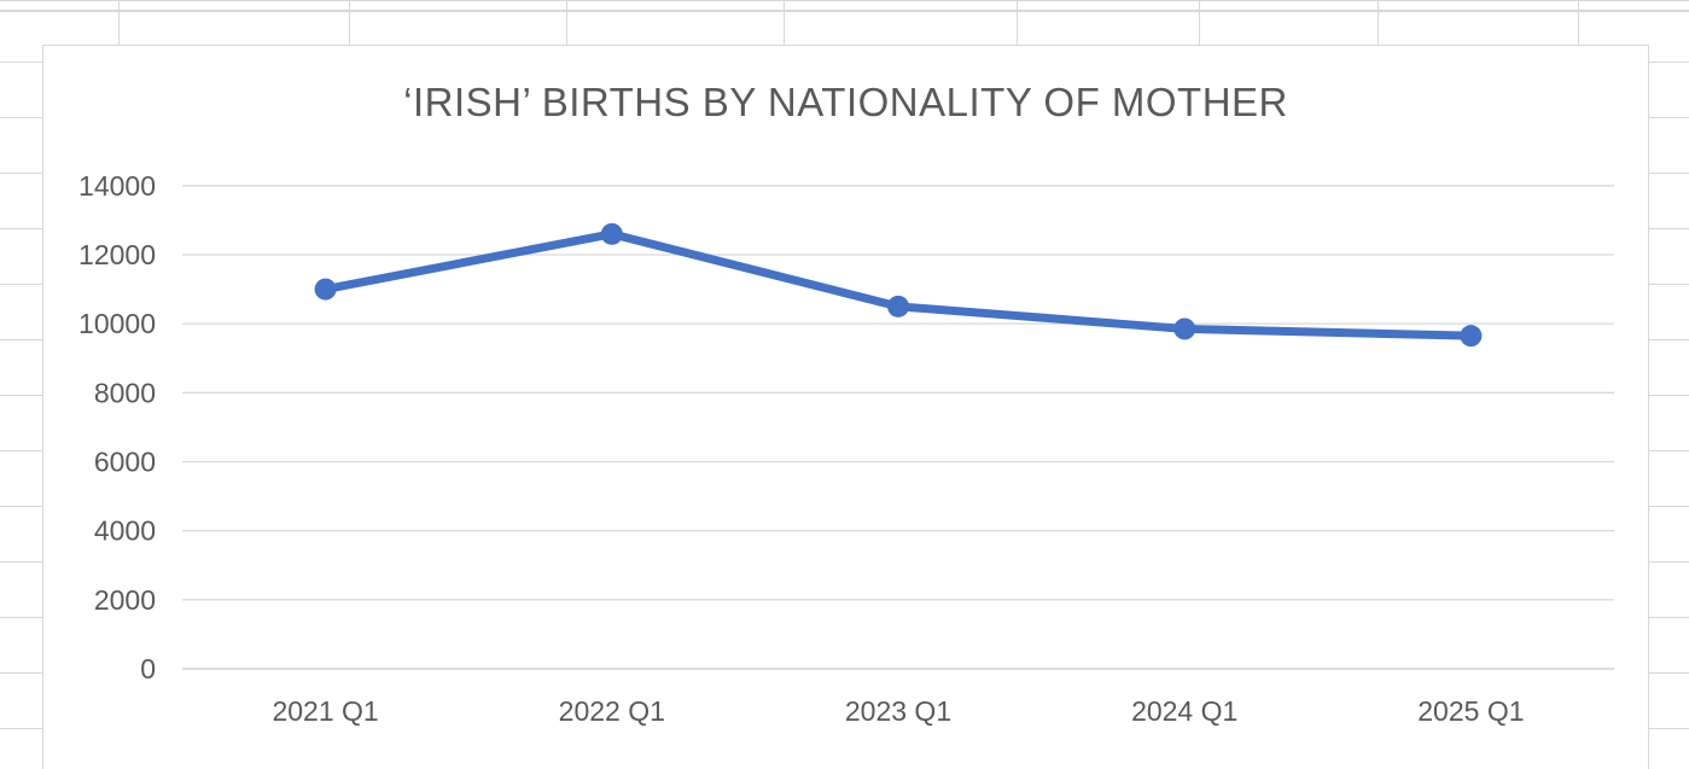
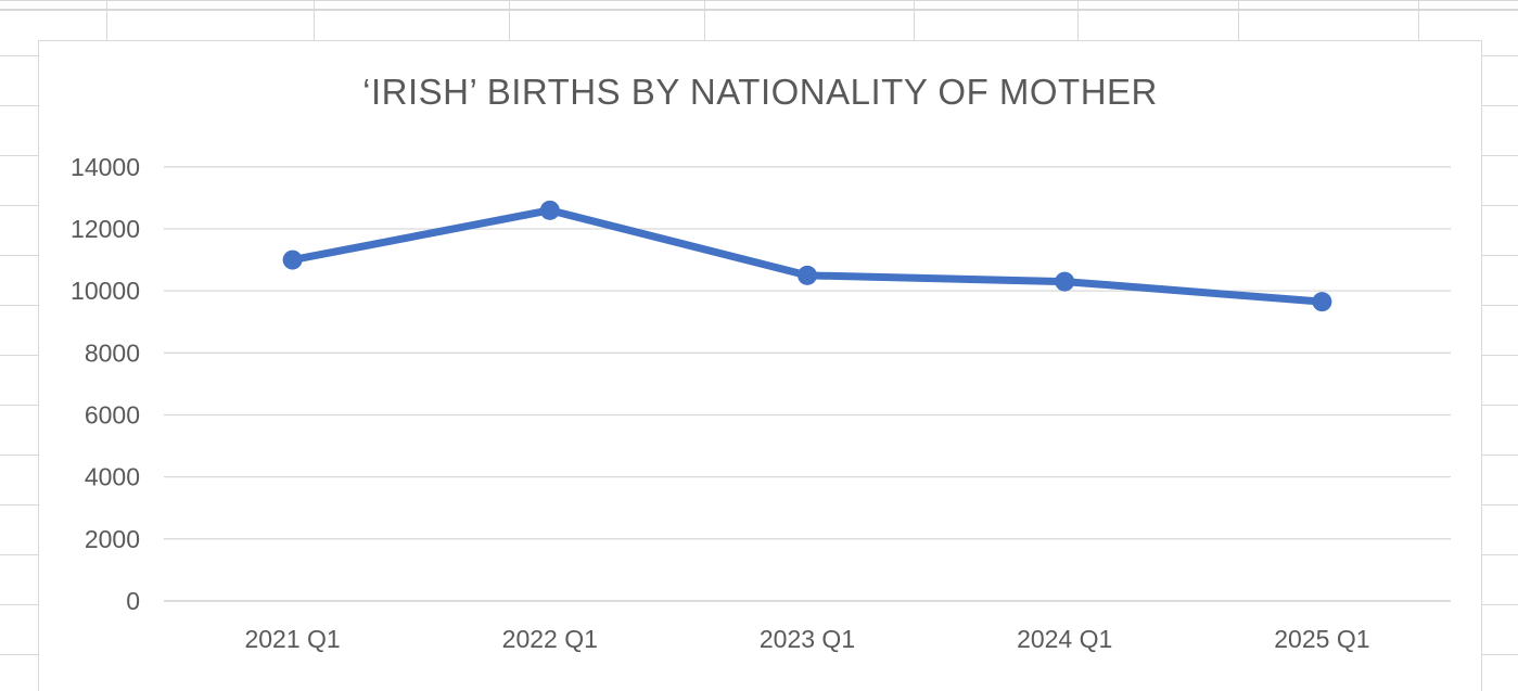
2024 Q1: 9800 -> 10300
